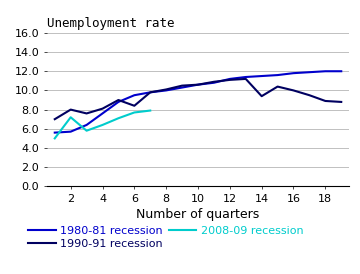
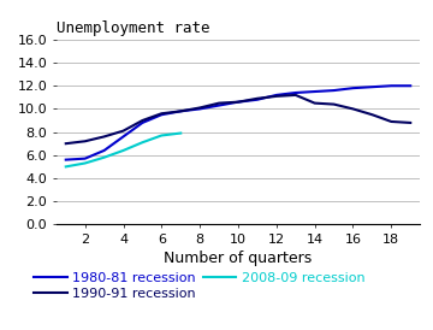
1990-91 recession/2: 8.0 -> 7.2
2008-09 recession/2: 7.2 -> 5.3
1990-91 recession/6: 8.4 -> 9.6
1990-91 recession/14: 9.4 -> 10.5
